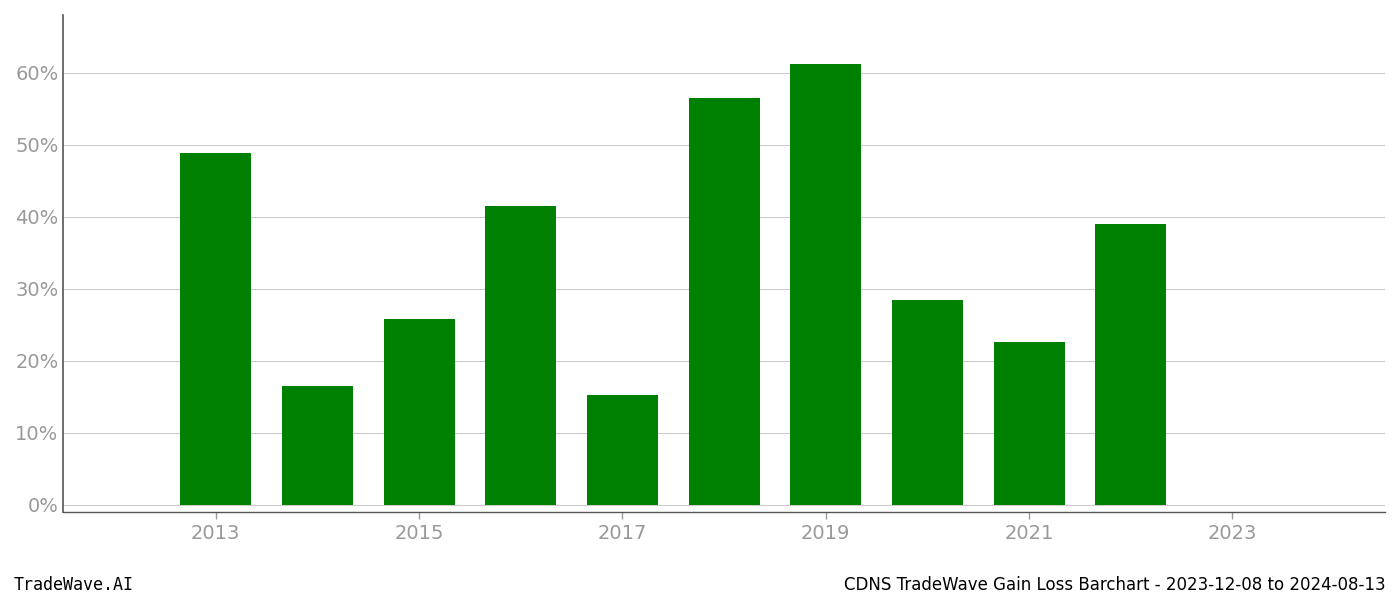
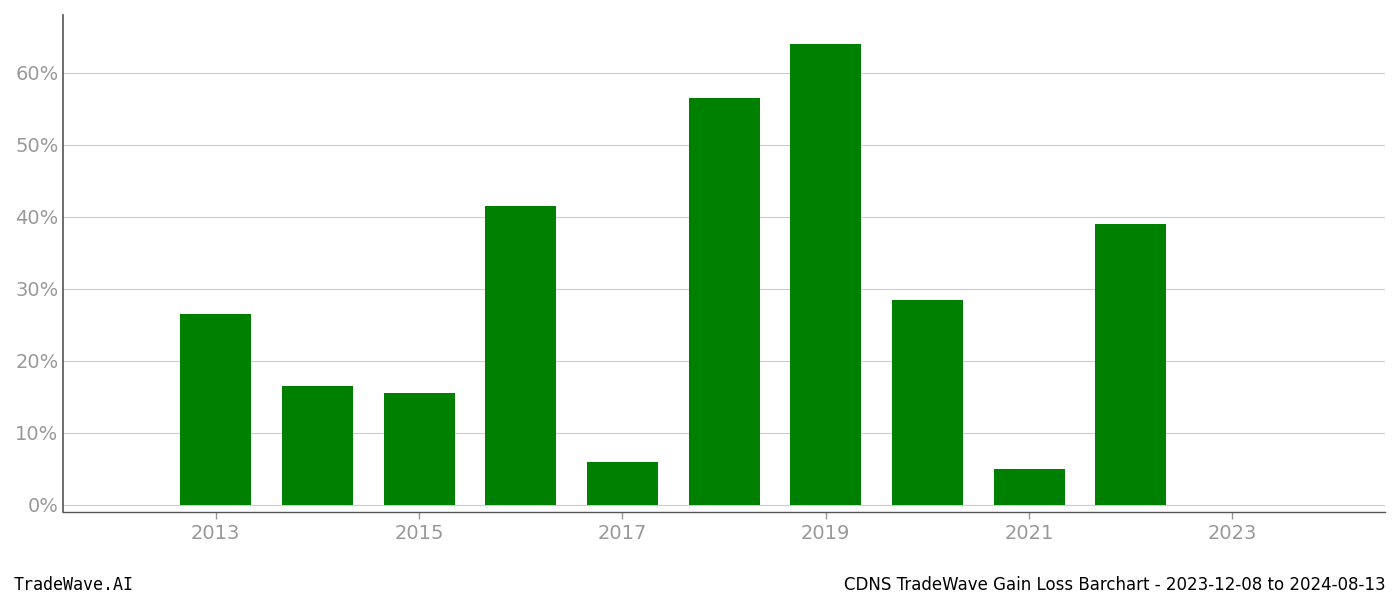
2013: 48.8% -> 26.5%
2015: 25.8% -> 15.5%
2017: 15.2% -> 6.0%
2019: 61.2% -> 64.0%
2021: 22.6% -> 5.0%
